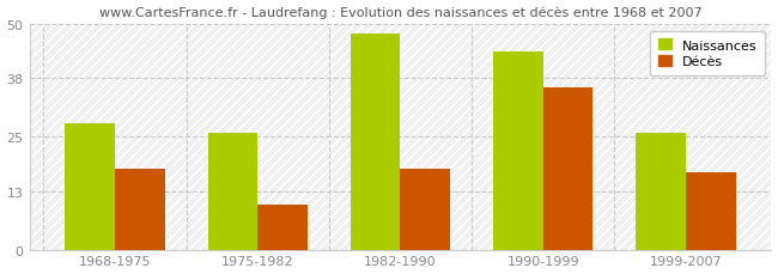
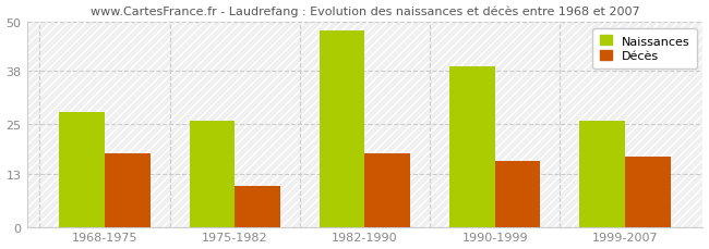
Naissances/1990-1999: 44 -> 39
Décès/1990-1999: 36 -> 16
